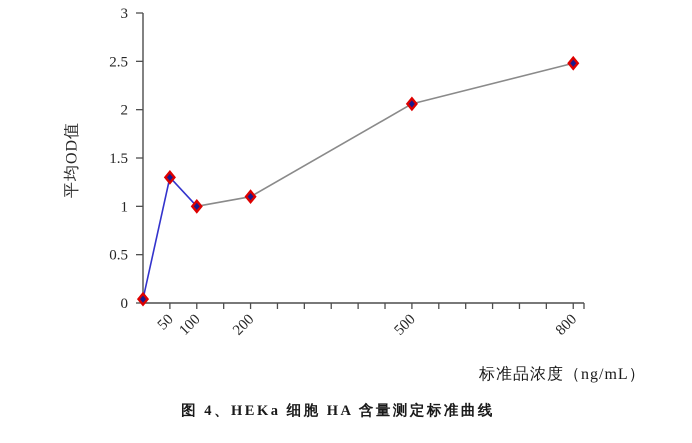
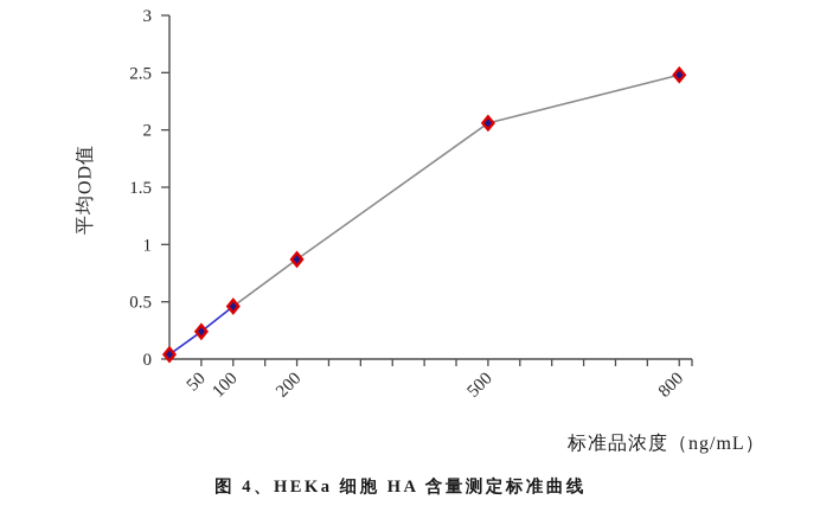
50: 1.3 -> 0.2
100: 1.0 -> 0.5
200: 1.1 -> 0.9
